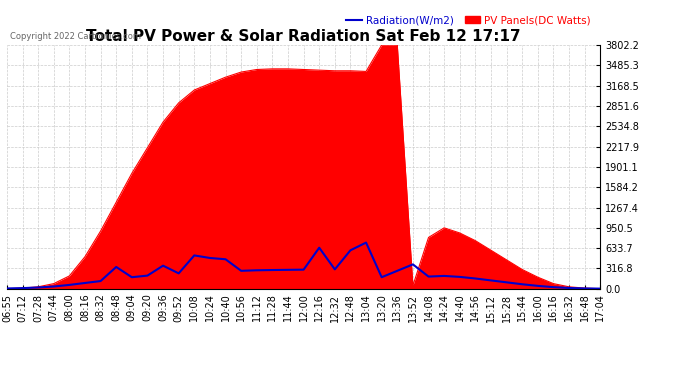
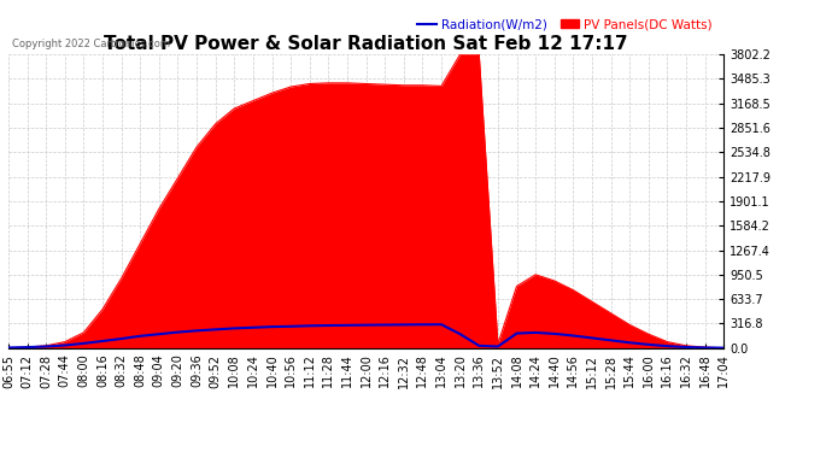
Radiation(W/m2)/08:48: 340 -> 160
Radiation(W/m2)/09:36: 360 -> 220
Radiation(W/m2)/10:08: 520 -> 260
Radiation(W/m2)/10:24: 480 -> 260
Radiation(W/m2)/10:40: 460 -> 280
Radiation(W/m2)/12:16: 640 -> 300
Radiation(W/m2)/12:48: 600 -> 300
Radiation(W/m2)/13:04: 720 -> 300
Radiation(W/m2)/13:36: 280 -> 30
Radiation(W/m2)/13:52: 380 -> 20
